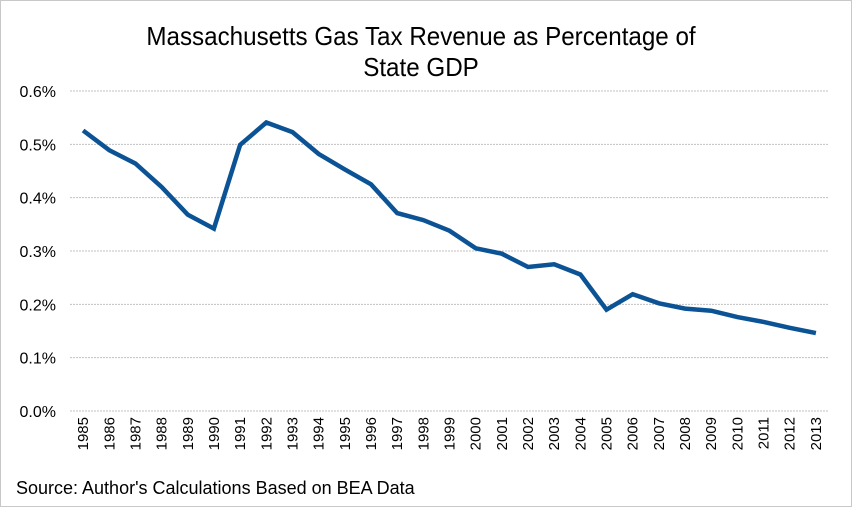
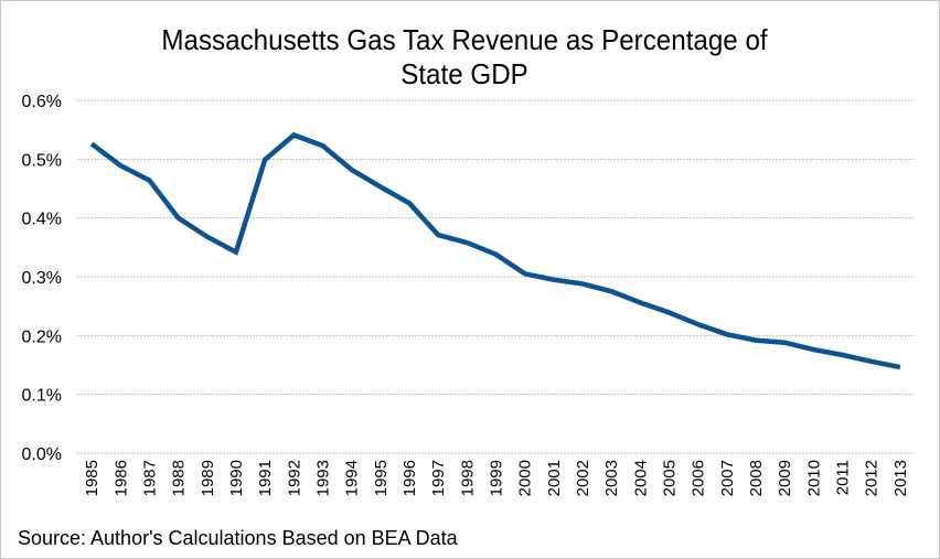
1988: 0.42% -> 0.40%
2002: 0.27% -> 0.29%
2005: 0.19% -> 0.24%
